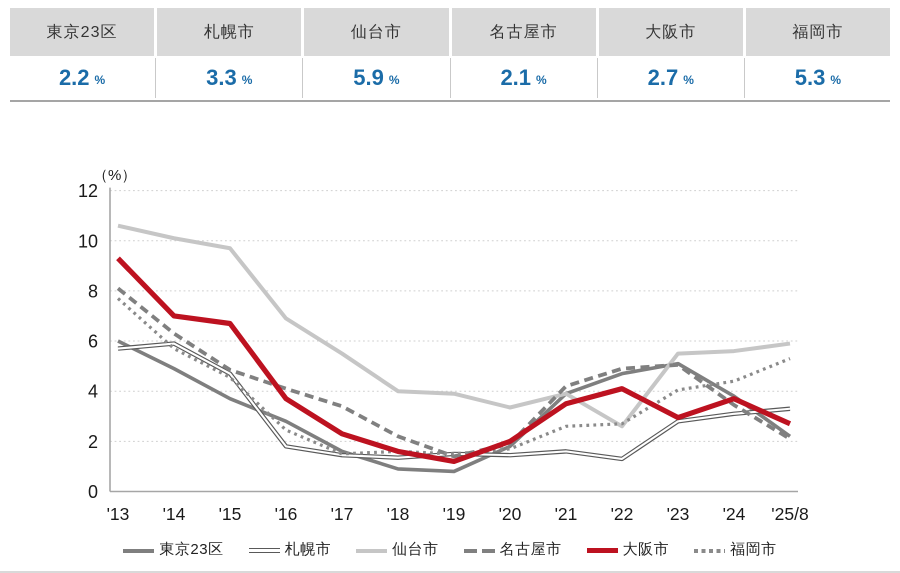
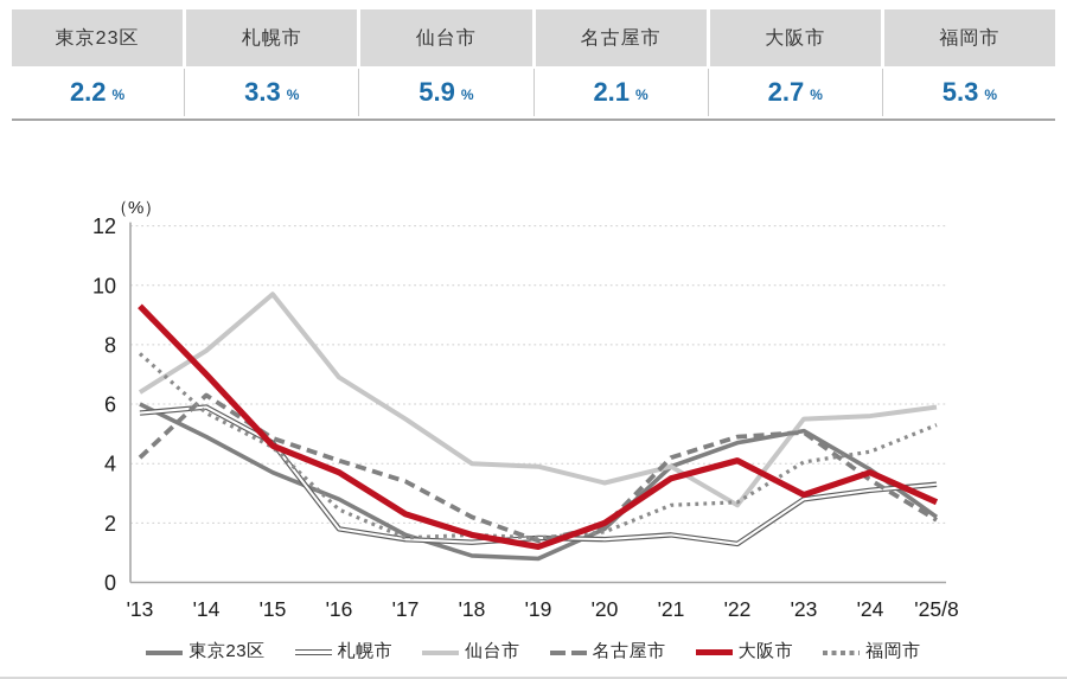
仙台市/'13: 10.6 -> 6.4
名古屋市/'13: 8.1 -> 4.2
仙台市/'14: 10.1 -> 7.8
大阪市/'15: 6.7 -> 4.6
